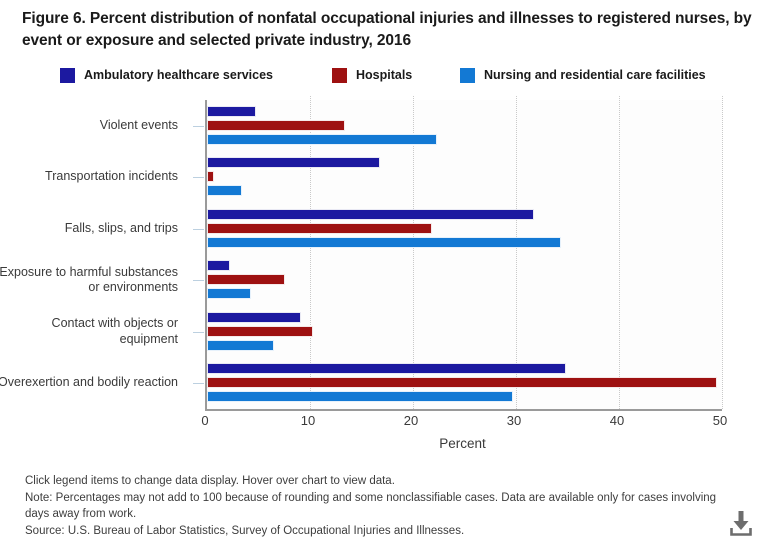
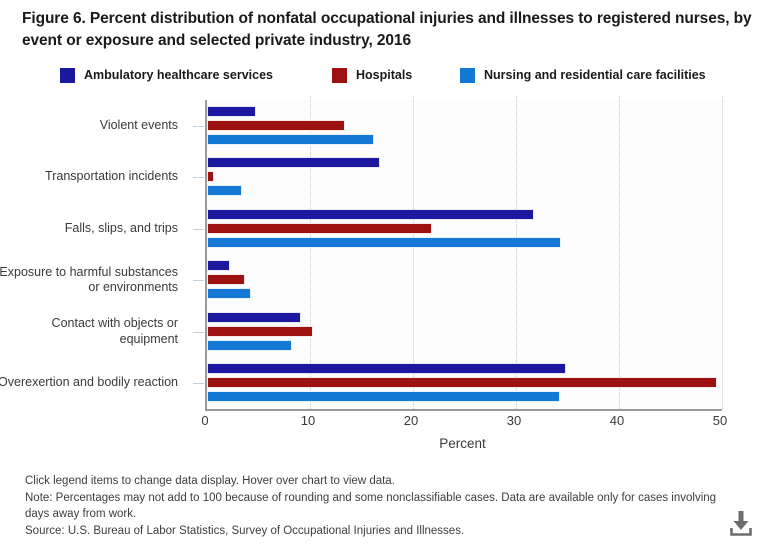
Nursing and residential care facilities/Violent events: 22.3 -> 16.2
Hospitals/Exposure to harmful substances or environments: 7.6 -> 3.7
Nursing and residential care facilities/Contact with objects or equipment: 6.5 -> 8.3
Nursing and residential care facilities/Overexertion and bodily reaction: 29.7 -> 34.3
